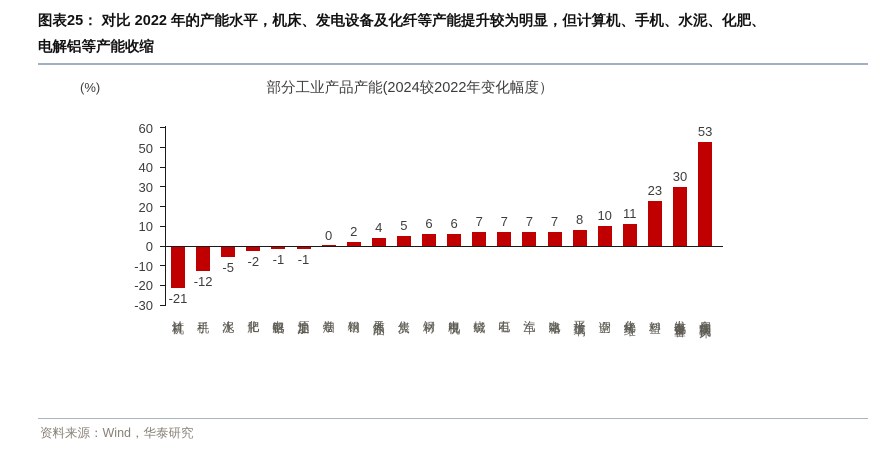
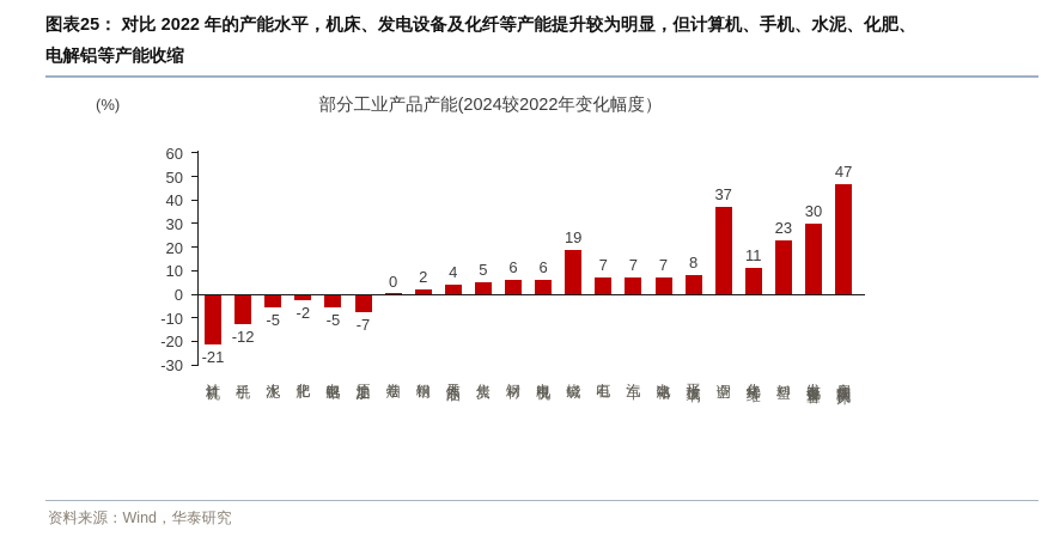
电解铝: -1 -> -5
原油加工: -1 -> -7
烧碱: 7 -> 19
空调: 10 -> 37
金属切削机床: 53 -> 47
